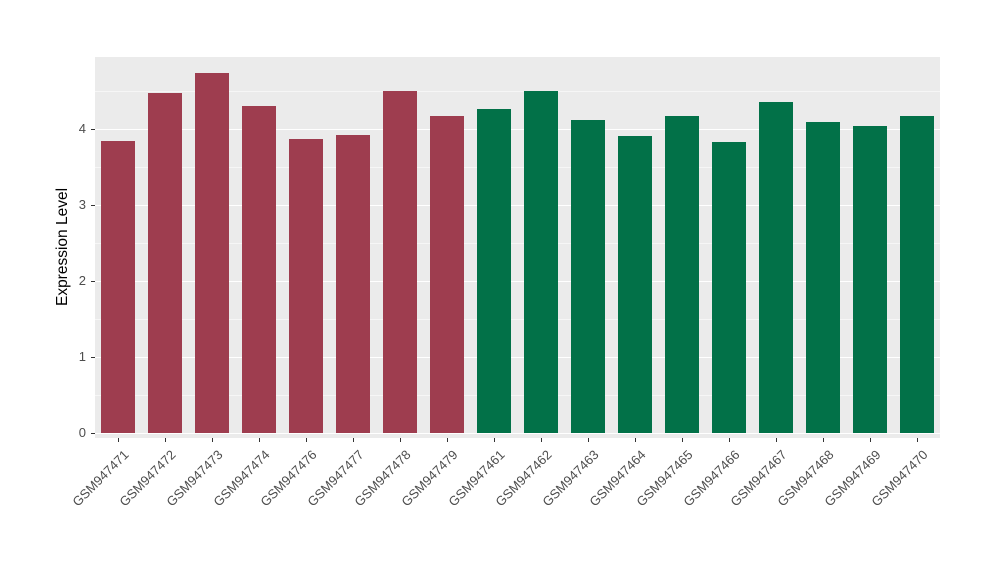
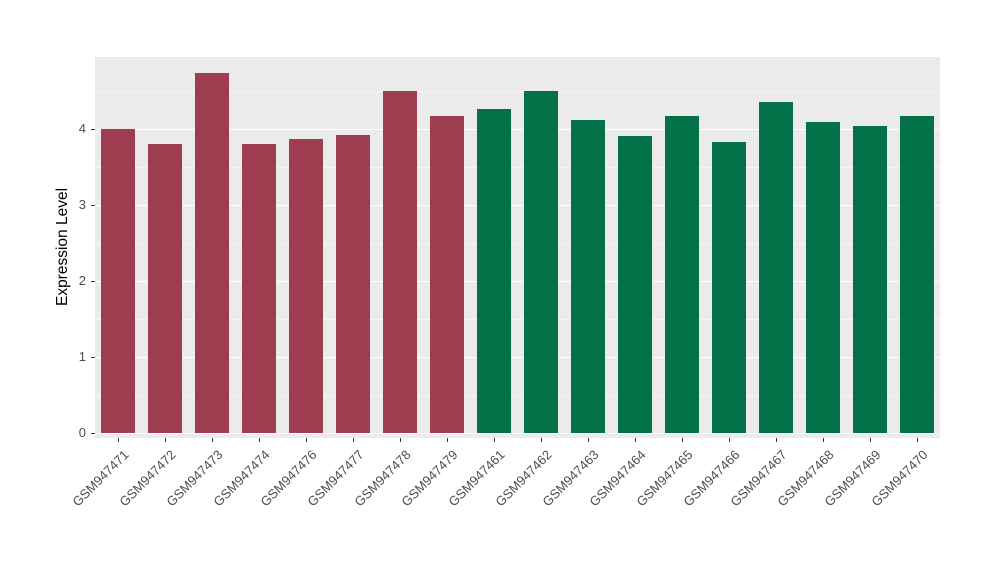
GSM947471: 3.8 -> 4.0
GSM947472: 4.5 -> 3.8
GSM947474: 4.3 -> 3.8
